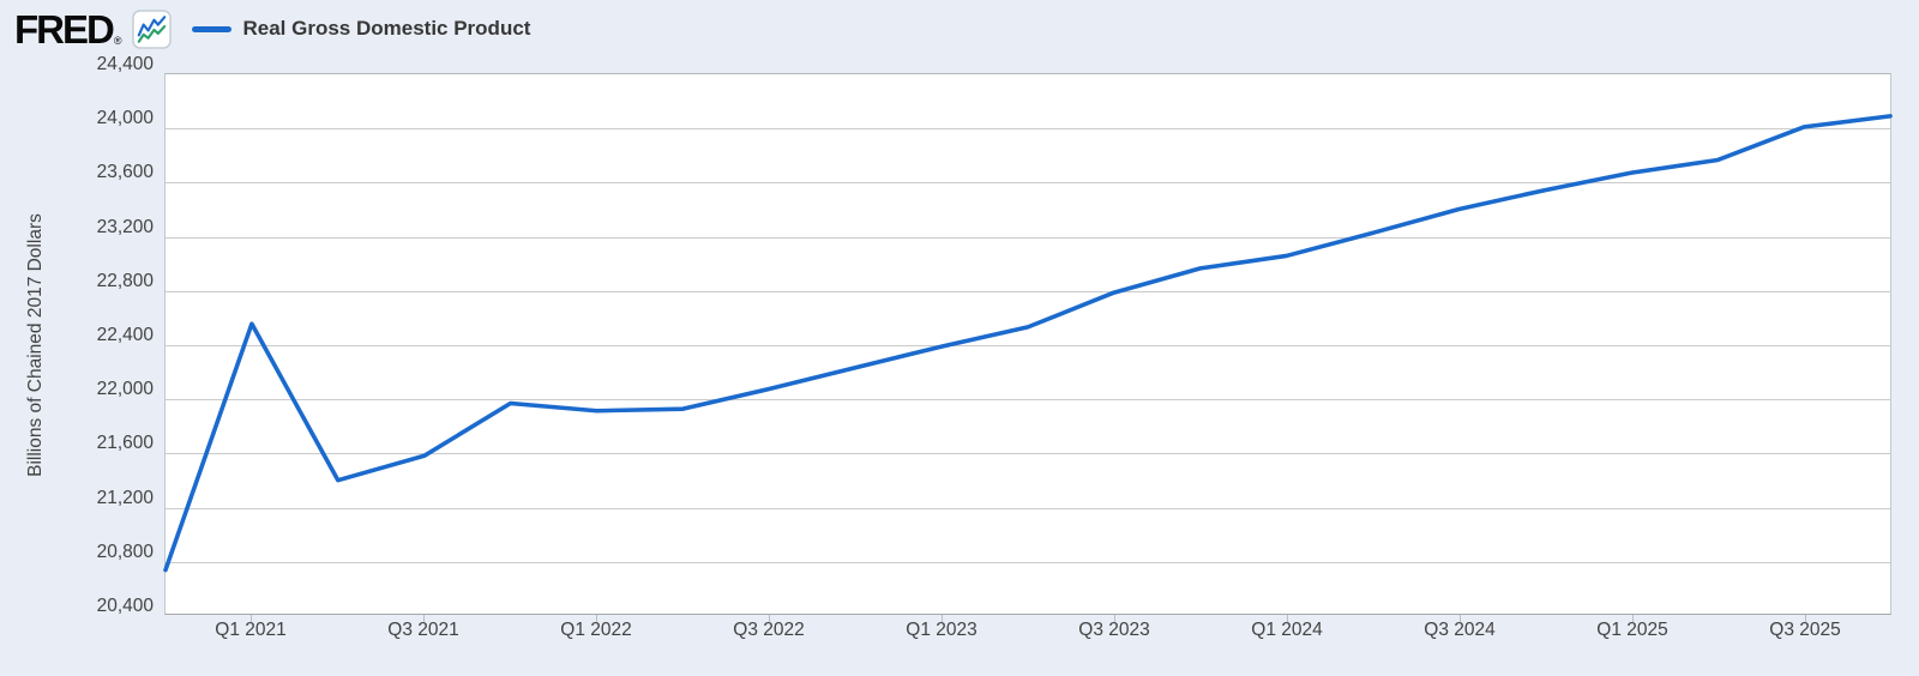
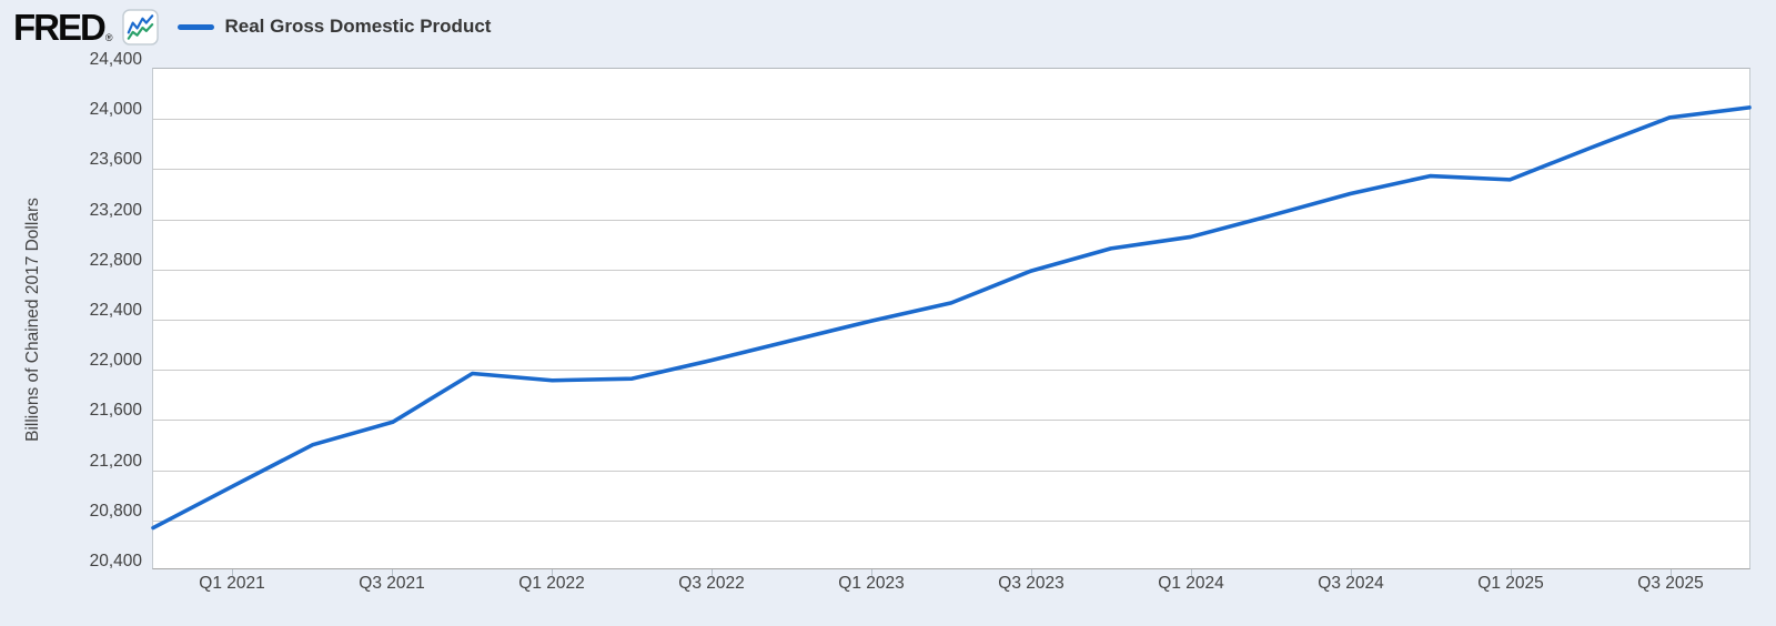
Q1 2021: 22550 -> 21060
Q1 2025: 23670 -> 23510
